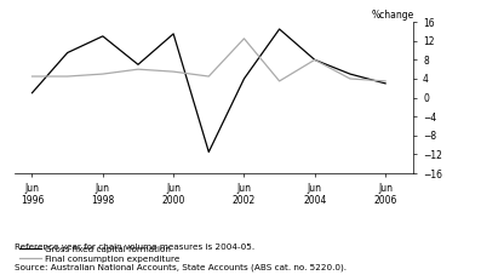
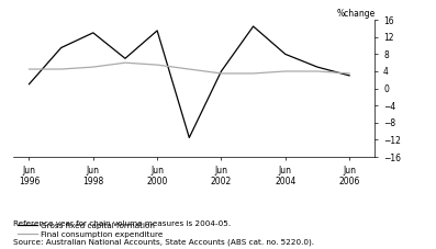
Final consumption expenditure/Jun 2002: 12.5 -> 3.5
Final consumption expenditure/Jun 2004: 8.0 -> 4.0
